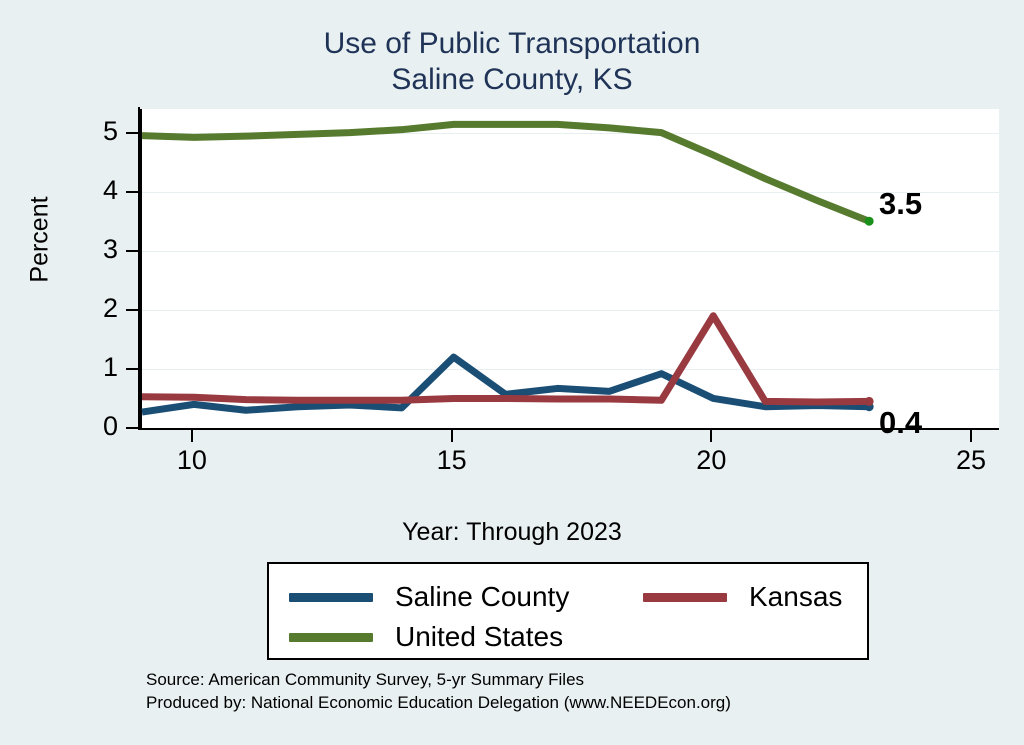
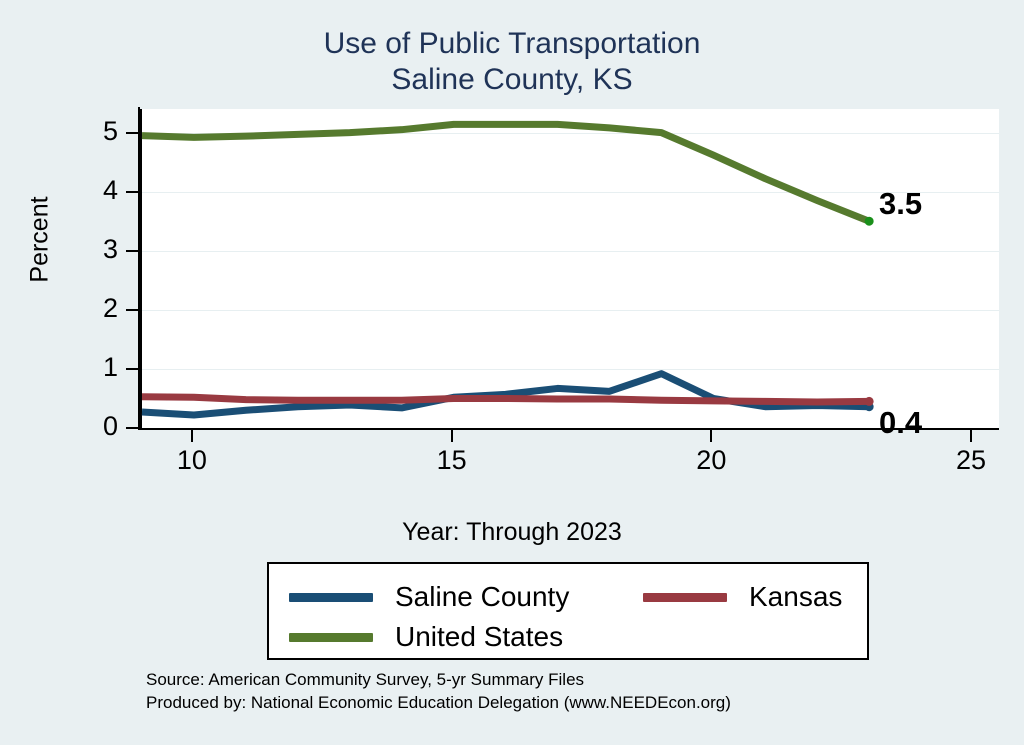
Saline County/10: 0.4 -> 0.2
Saline County/15: 1.2 -> 0.5
Kansas/20: 1.9 -> 0.5
